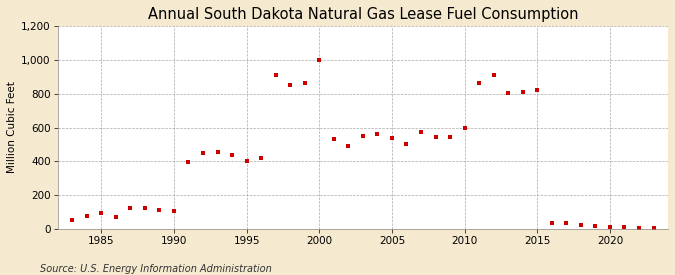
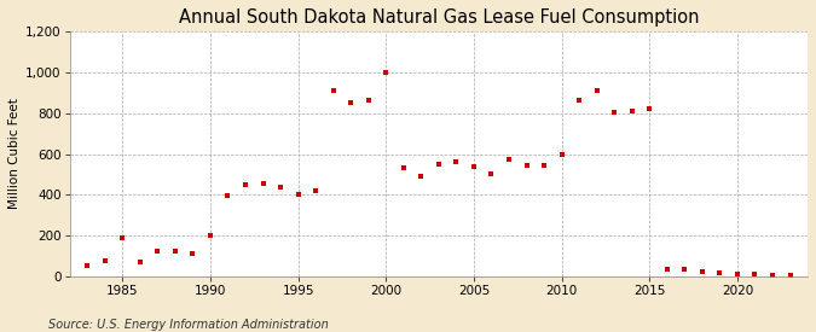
1985: 100 -> 190
1990: 100 -> 200
